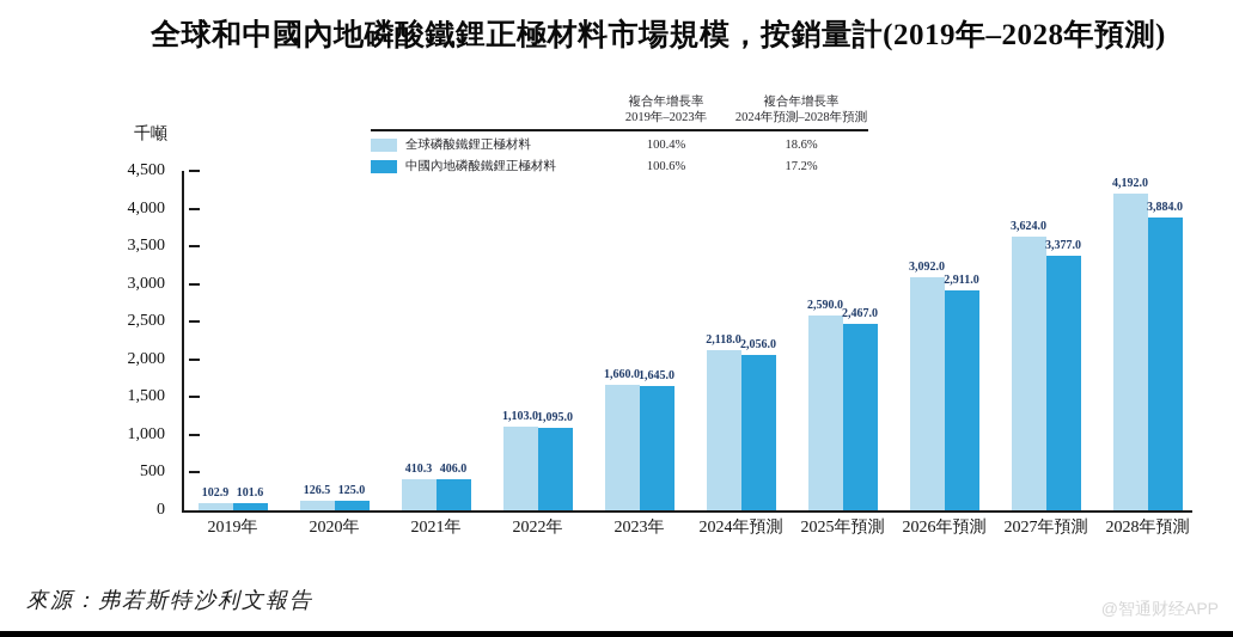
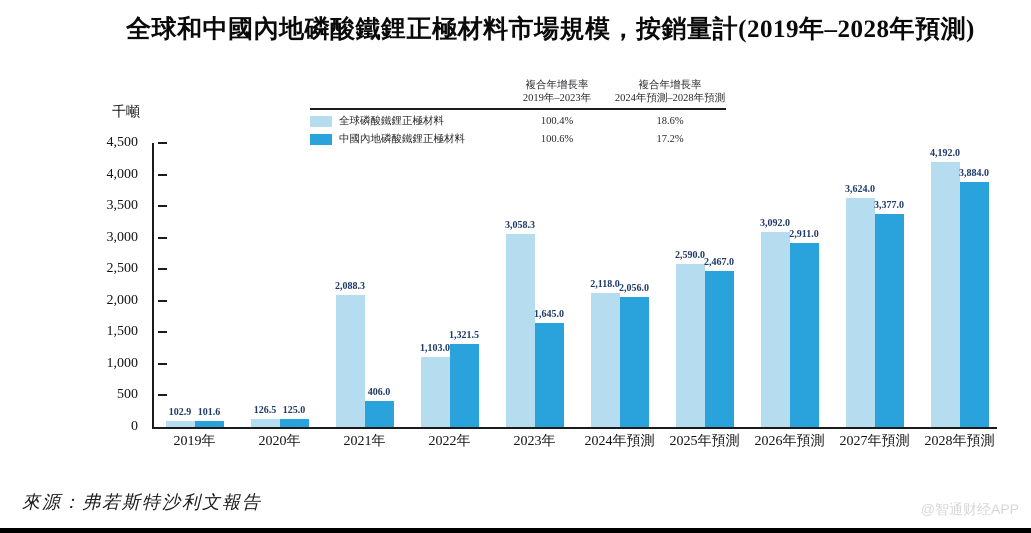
全球磷酸鐵鋰正極材料/2021年: 410.3 -> 2,088.3
中國內地磷酸鐵鋰正極材料/2022年: 1,095.0 -> 1,321.5
全球磷酸鐵鋰正極材料/2023年: 1,660.0 -> 3,058.3
